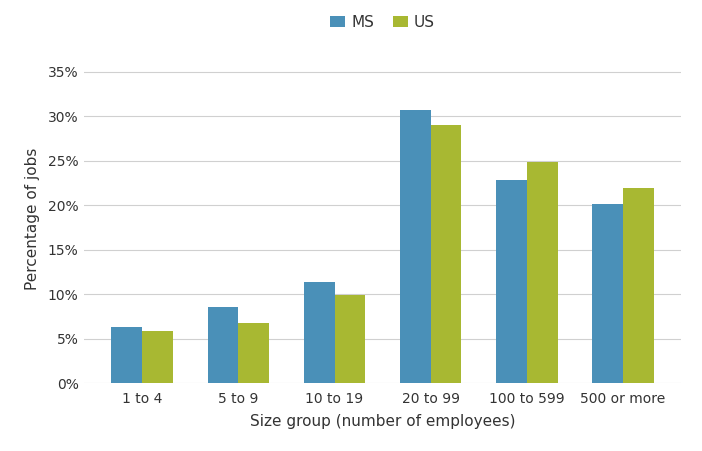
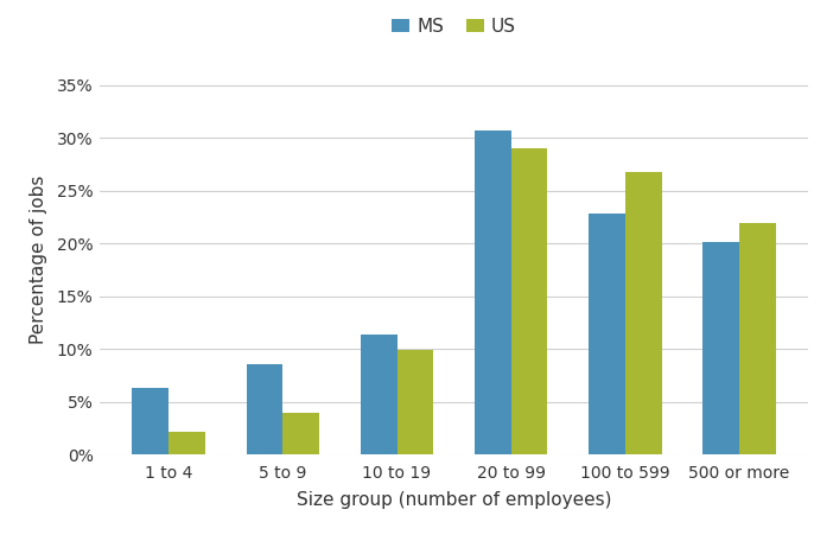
US/1 to 4: 5.9% -> 2.2%
US/5 to 9: 6.8% -> 4.0%
US/100 to 599: 24.9% -> 26.8%
